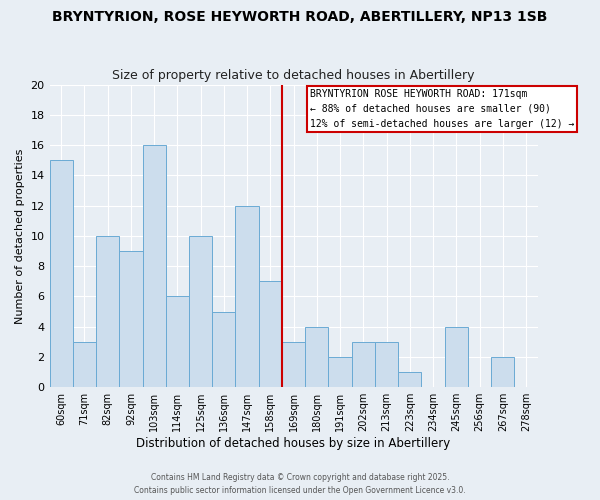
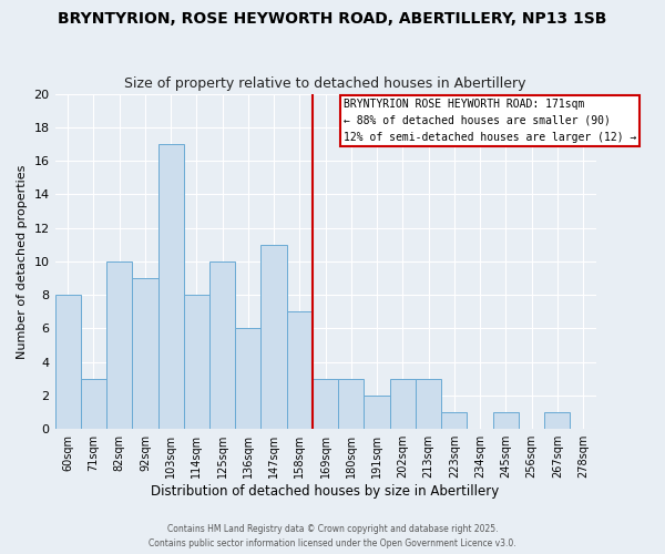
60sqm: 15 -> 8
103sqm: 16 -> 17
114sqm: 6 -> 8
136sqm: 5 -> 6
147sqm: 12 -> 11
180sqm: 4 -> 3
245sqm: 4 -> 1
267sqm: 2 -> 1
